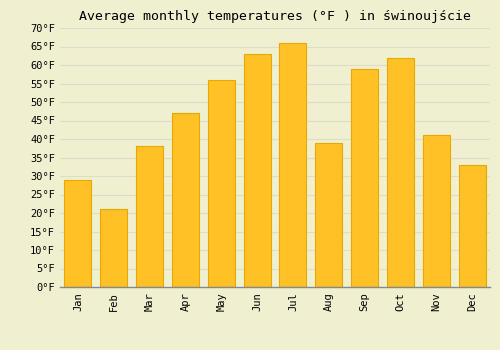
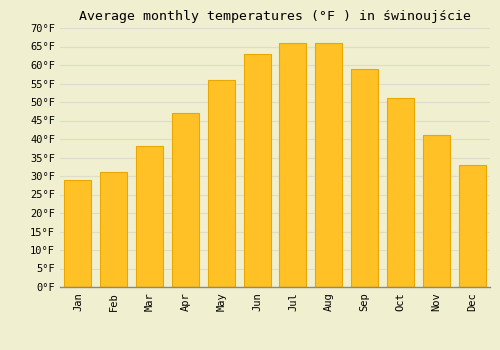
Feb: 21°F -> 31°F
Aug: 39°F -> 66°F
Oct: 62°F -> 51°F
